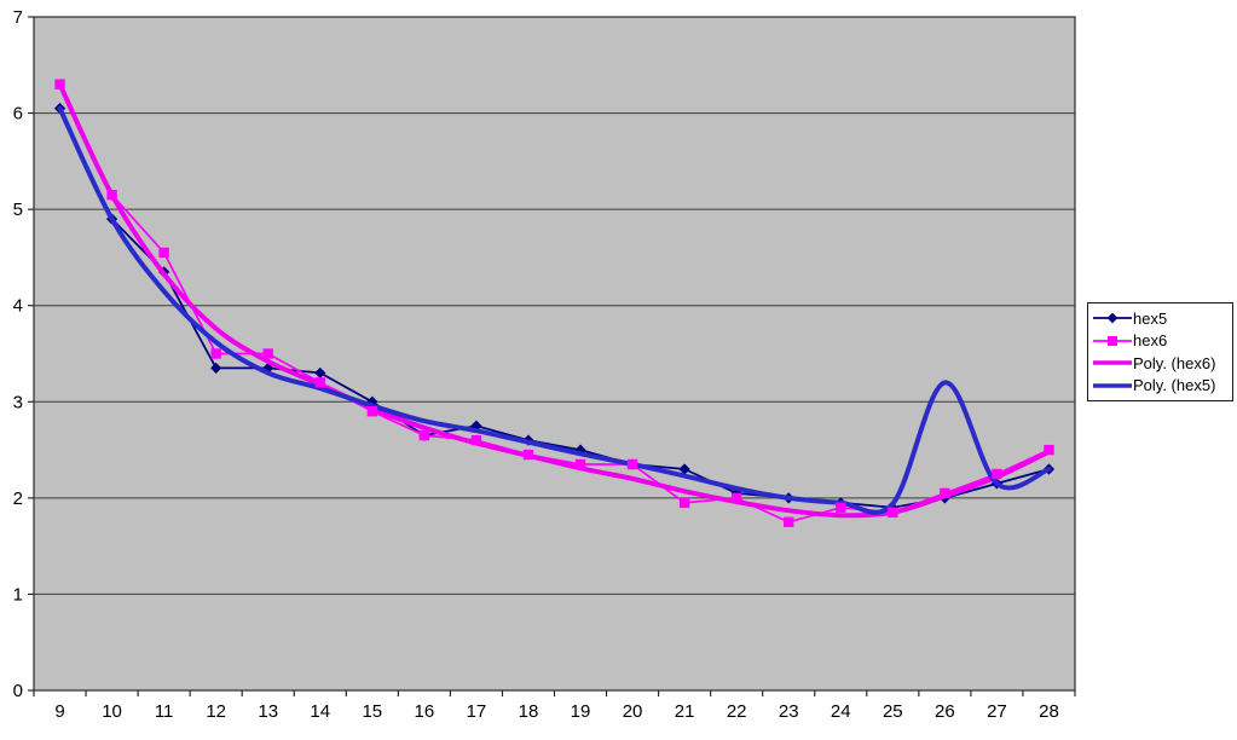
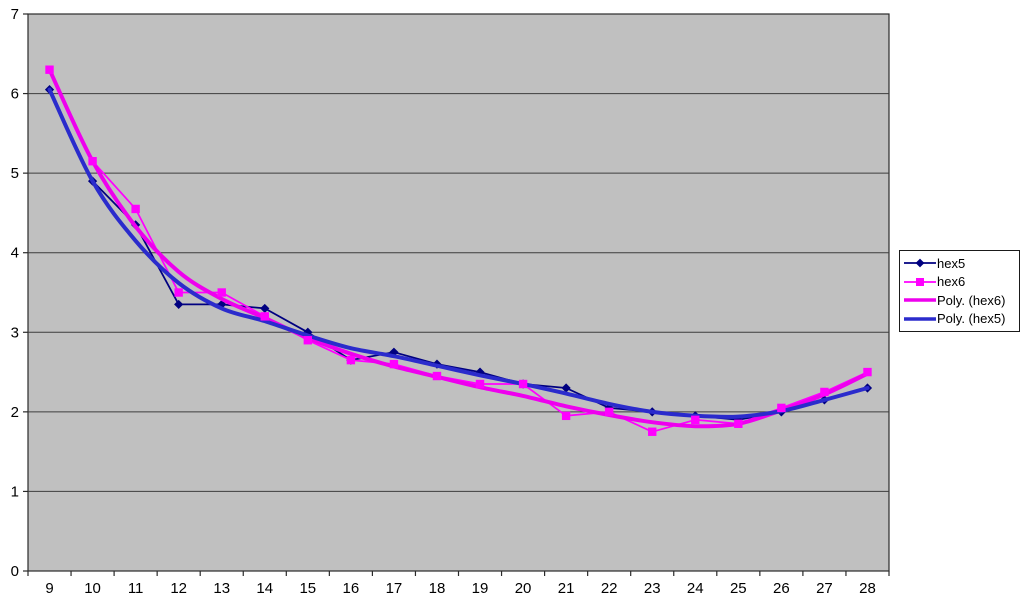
Poly. (hex5)/26: 3.2 -> 2.0
